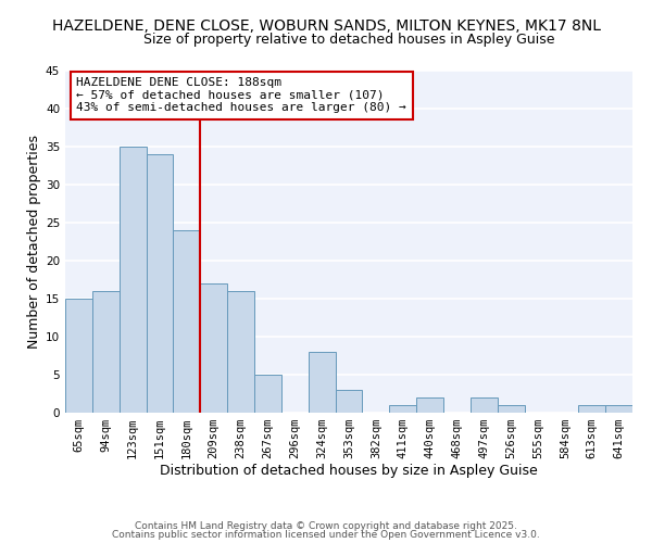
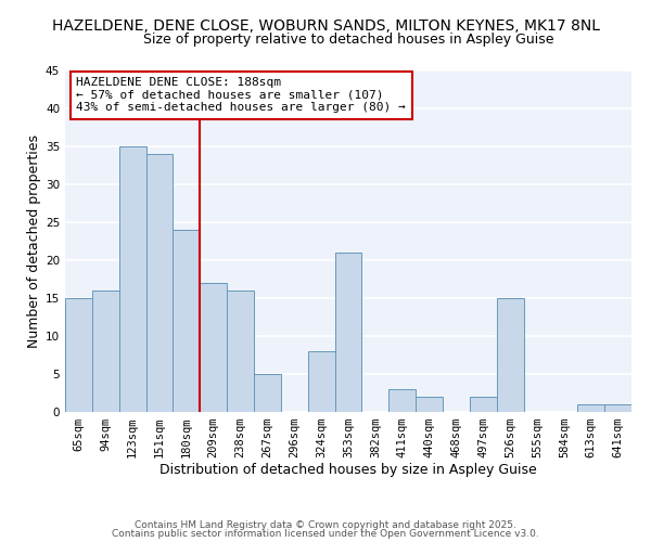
353sqm: 3 -> 21
411sqm: 1 -> 3
526sqm: 1 -> 15
